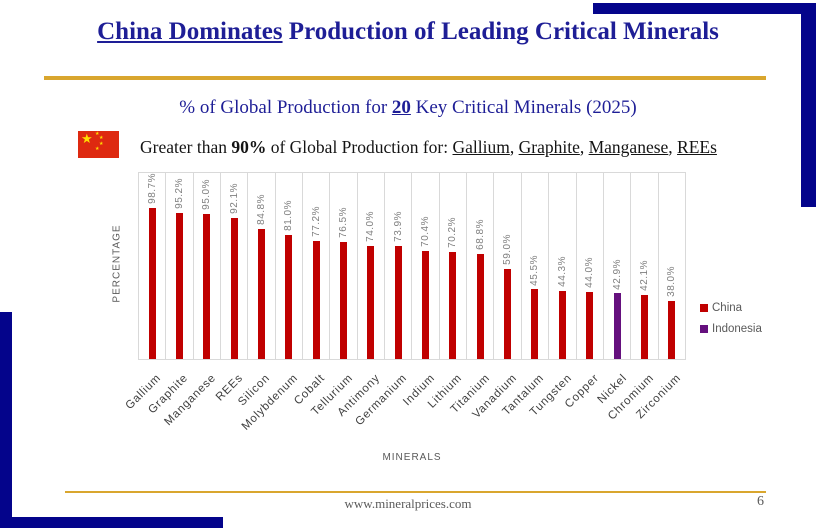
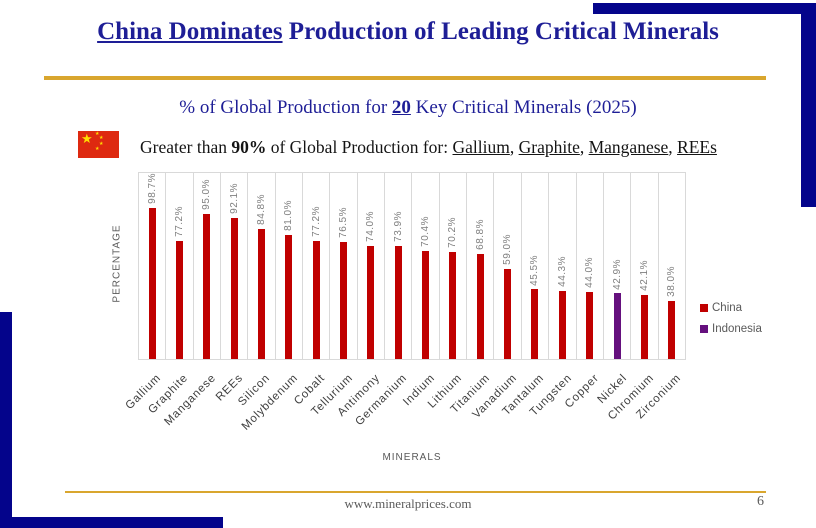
Graphite: 95.2% -> 77.2%
